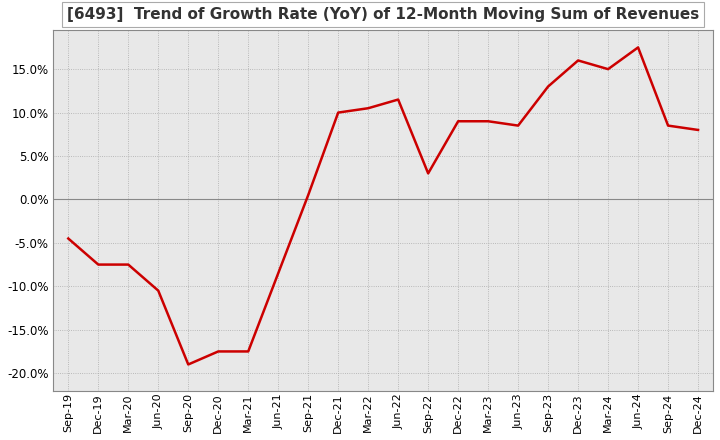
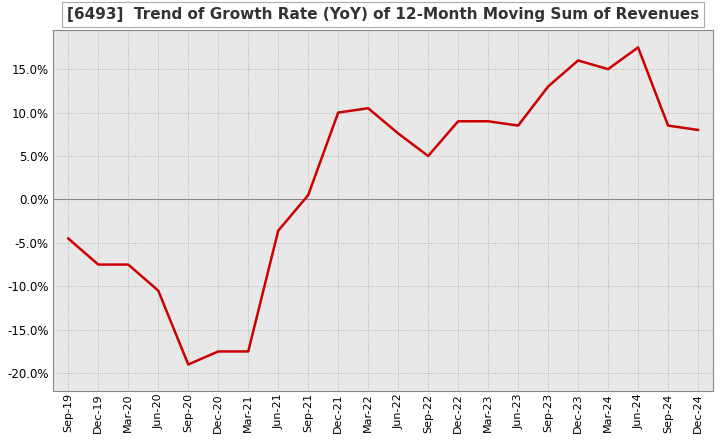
Jun-21: -8.5% -> -3.6%
Jun-22: 11.5% -> 7.6%
Sep-22: 3.0% -> 5.0%
